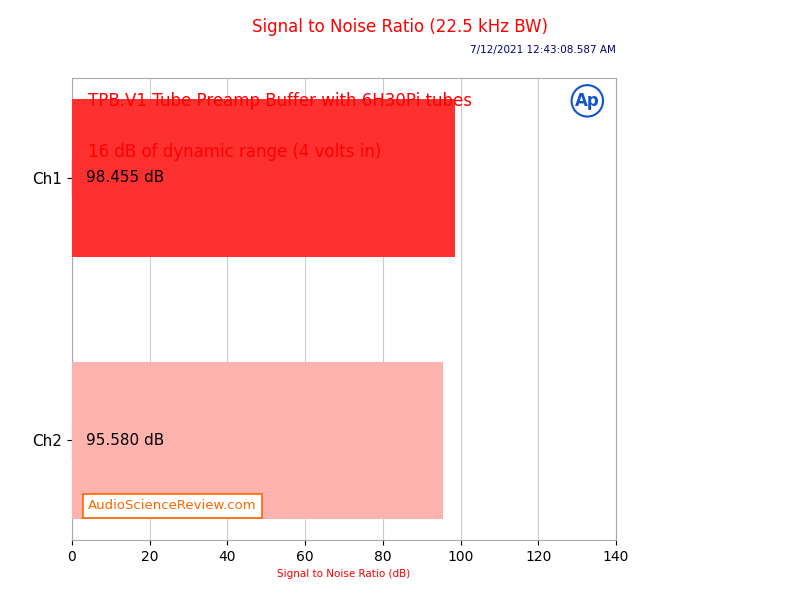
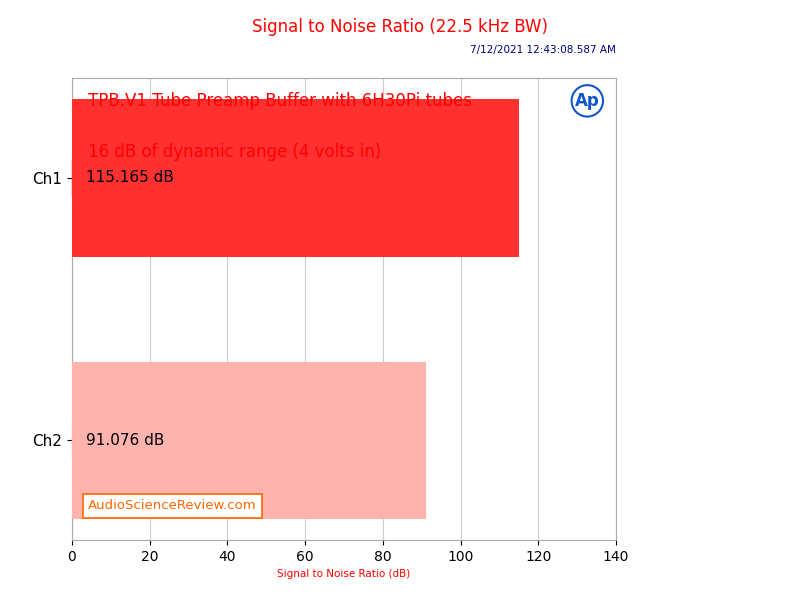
Ch1: 98.455 -> 115.165
Ch2: 95.580 -> 91.076
